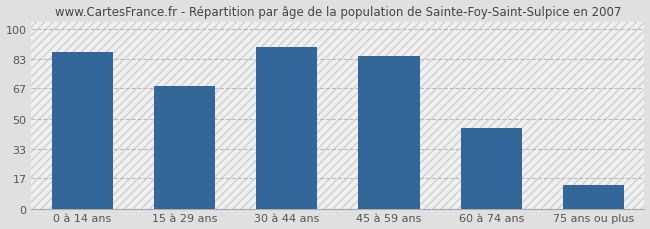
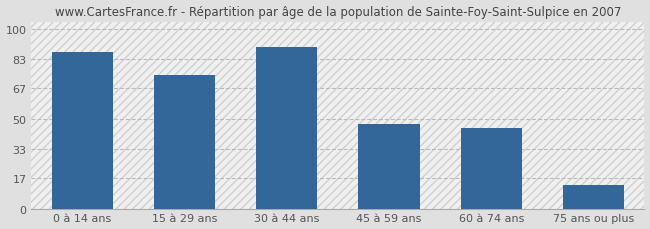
15 à 29 ans: 68 -> 74
45 à 59 ans: 85 -> 47
